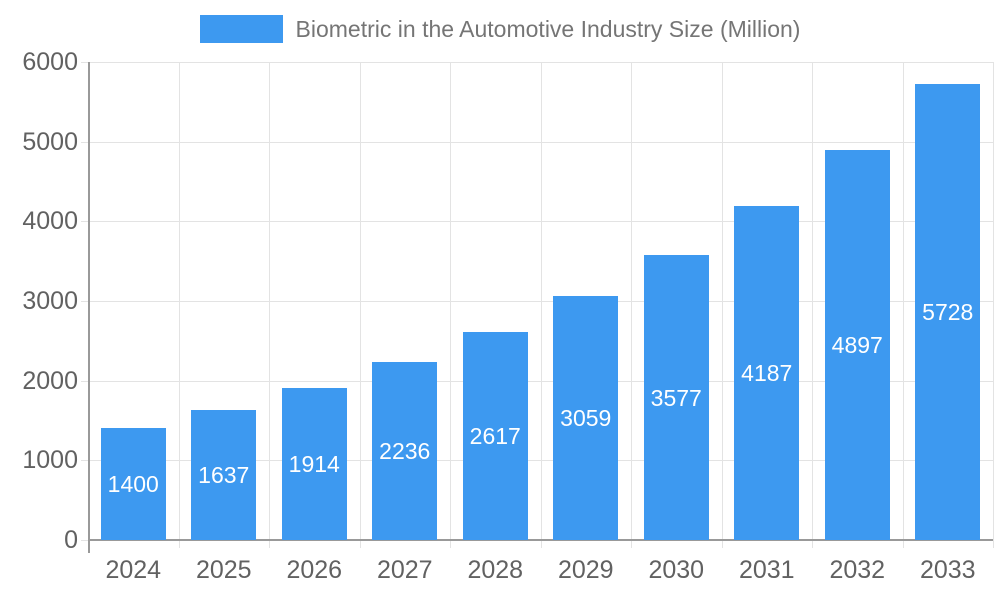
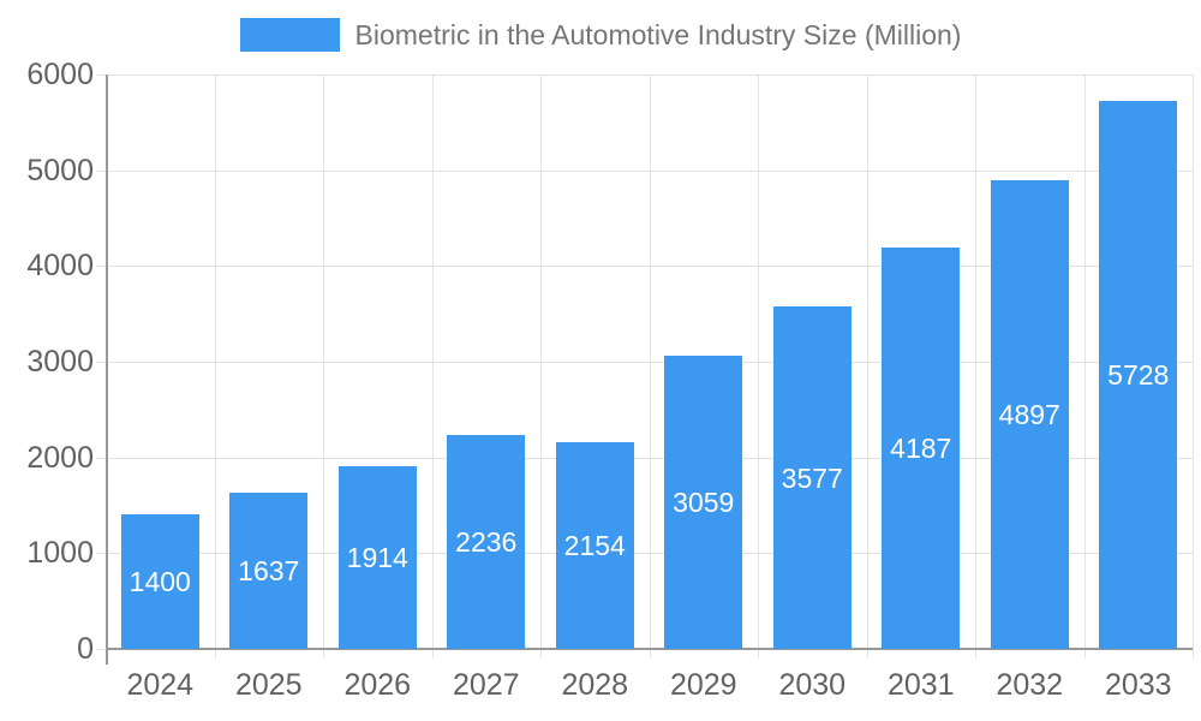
2028: 2617 -> 2154
